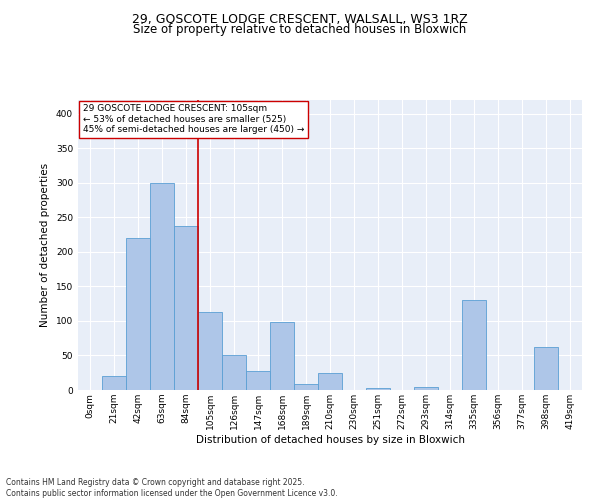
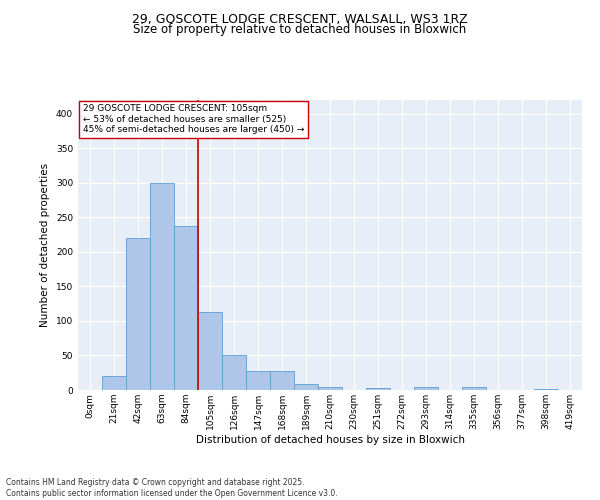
168sqm: 98 -> 27
210sqm: 24 -> 4
335sqm: 130 -> 4
398sqm: 62 -> 1
